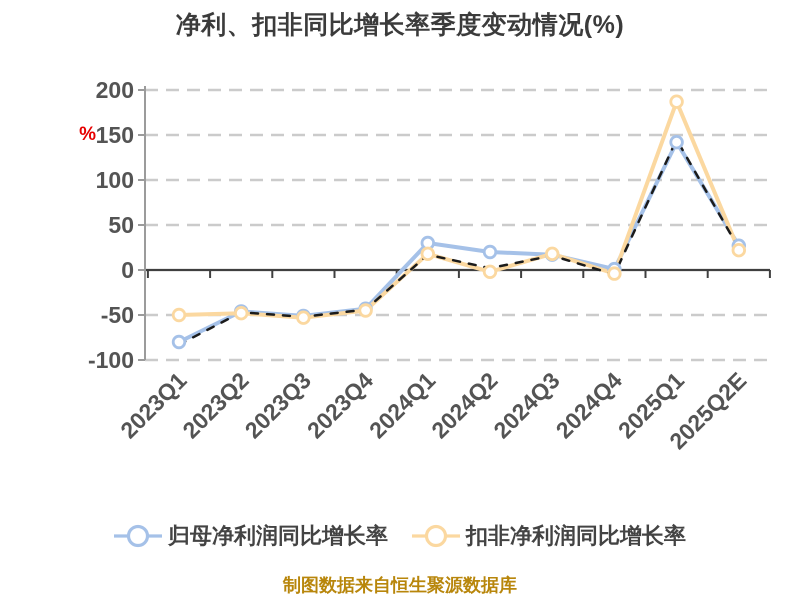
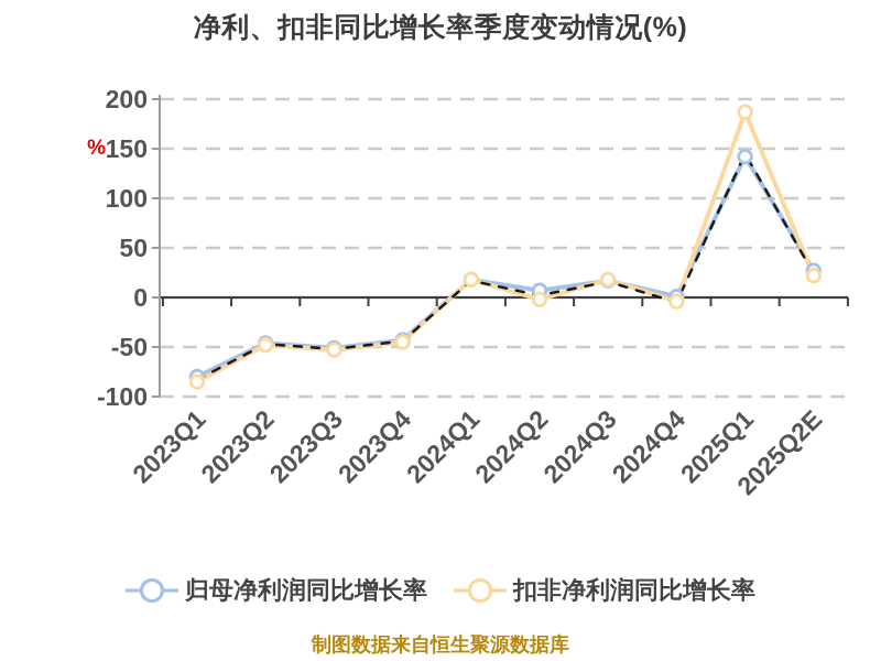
扣非净利润同比增长率/2023Q1: -50 -> -80
归母净利润同比增长率/2024Q1: 30 -> 20
归母净利润同比增长率/2024Q2: 20 -> 10
